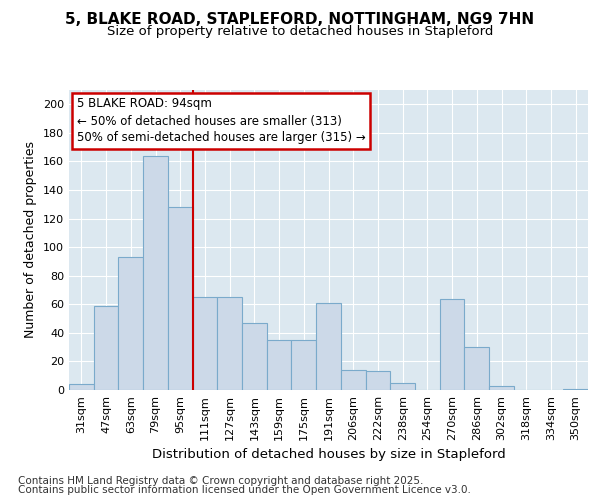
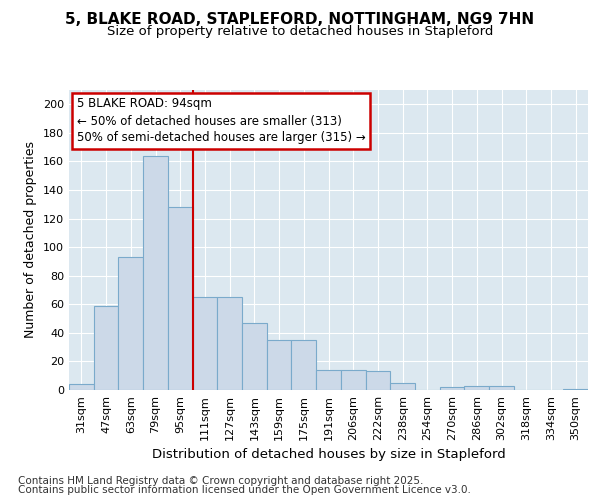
191sqm: 61 -> 14
270sqm: 64 -> 2
286sqm: 30 -> 3
